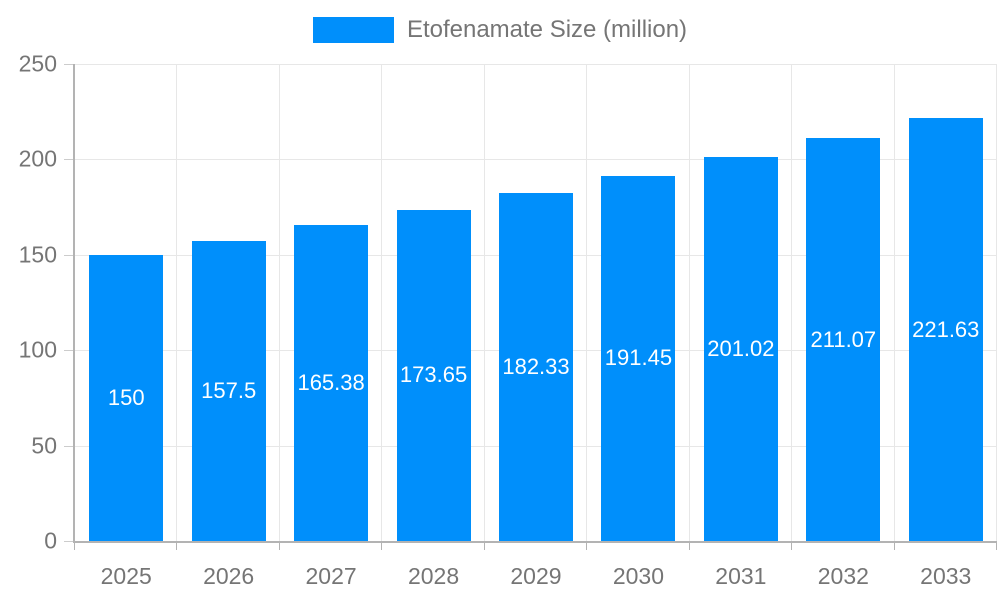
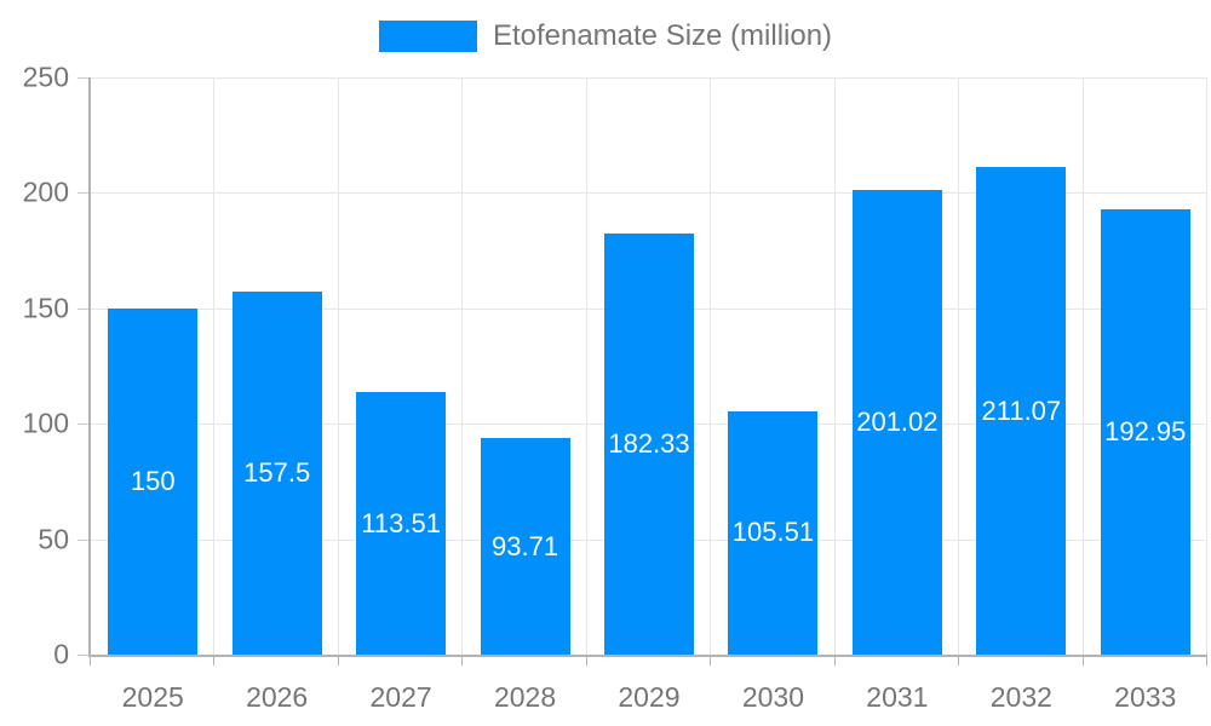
2027: 165.38 -> 113.51
2028: 173.65 -> 93.71
2030: 191.45 -> 105.51
2033: 221.63 -> 192.95
